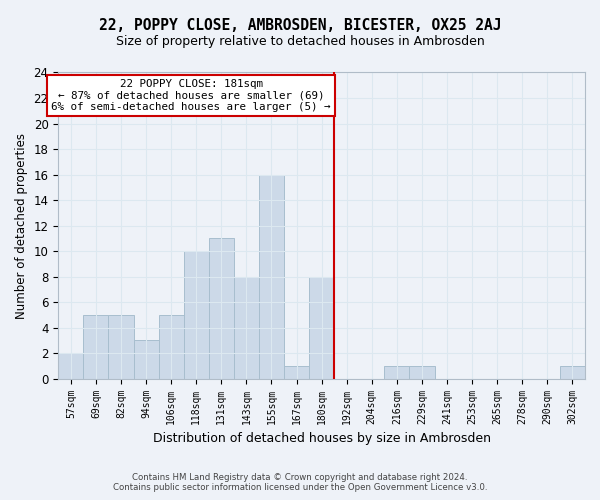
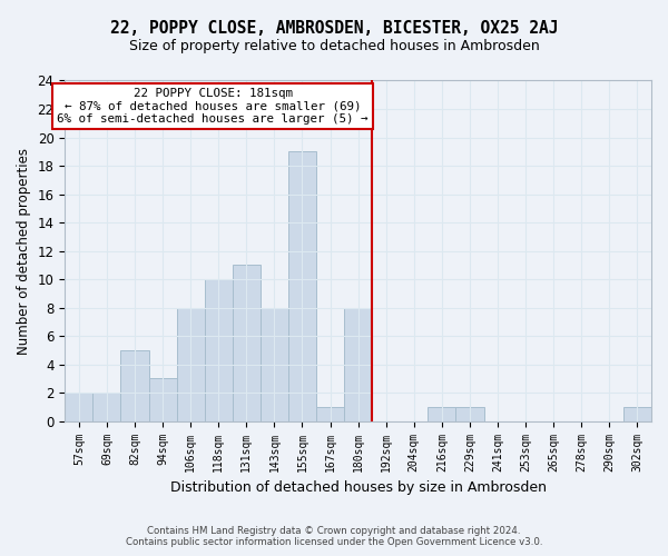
69sqm: 5 -> 2
106sqm: 5 -> 8
155sqm: 16 -> 19
